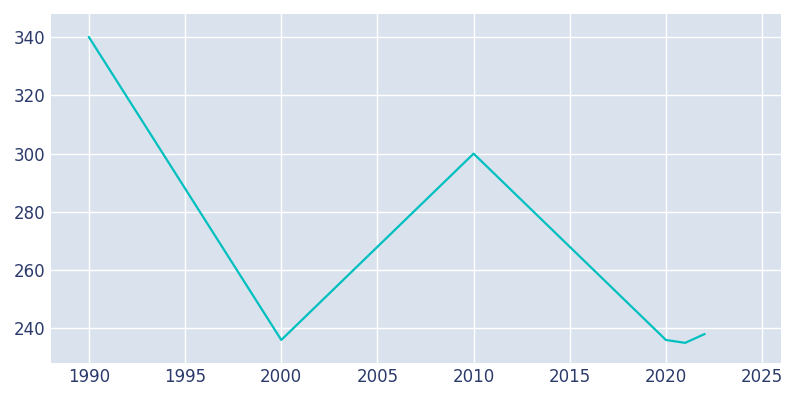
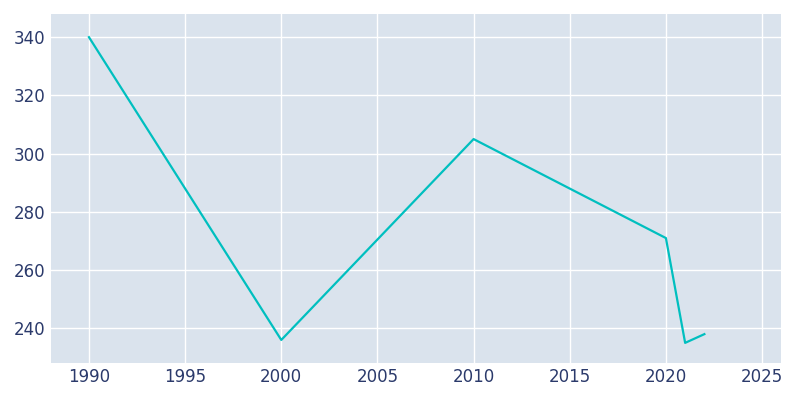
2010: 300 -> 305
2020: 236 -> 271
